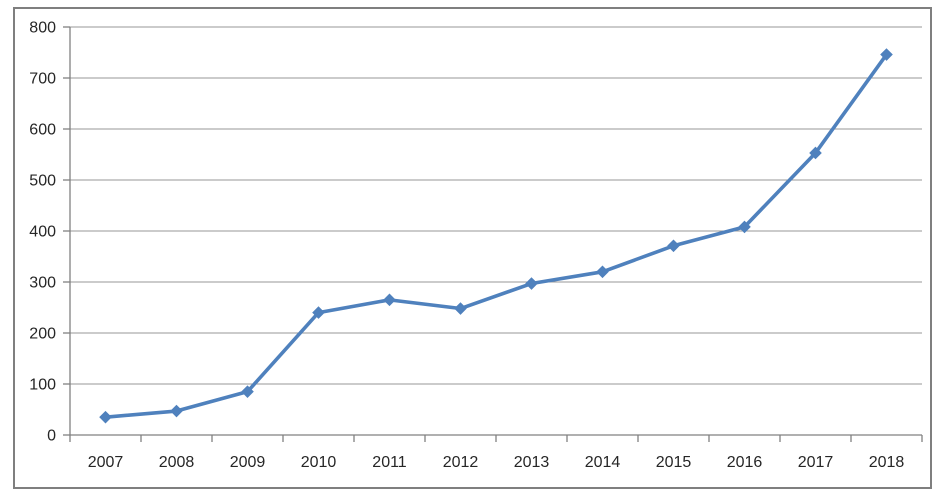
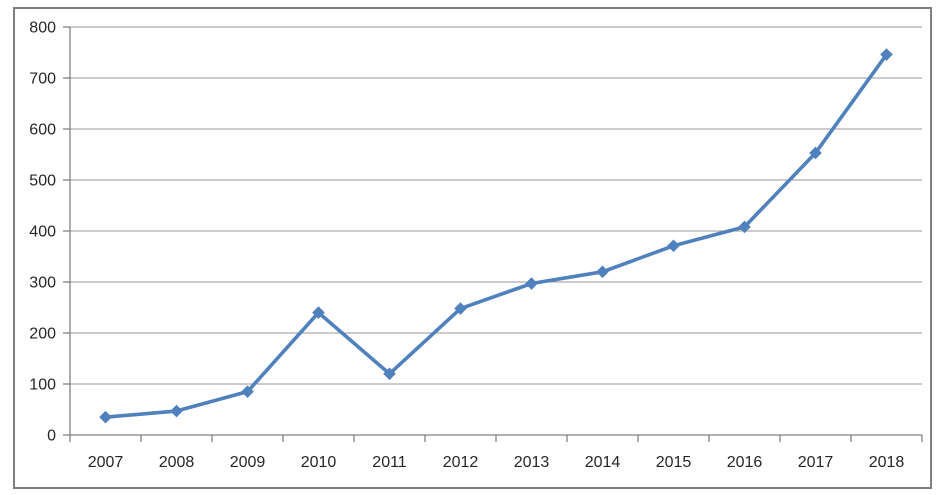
2011: 260 -> 120
